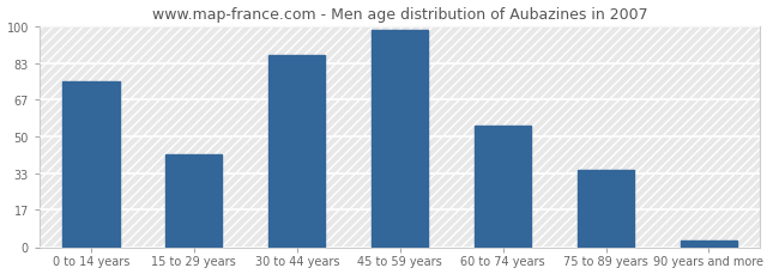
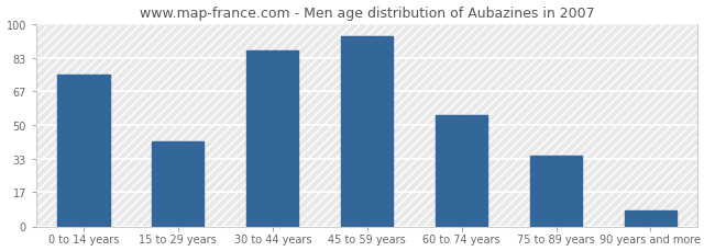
45 to 59 years: 98 -> 94
90 years and more: 3 -> 8
